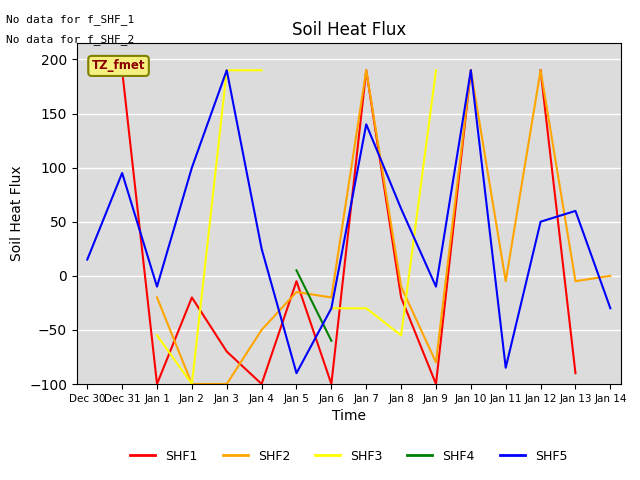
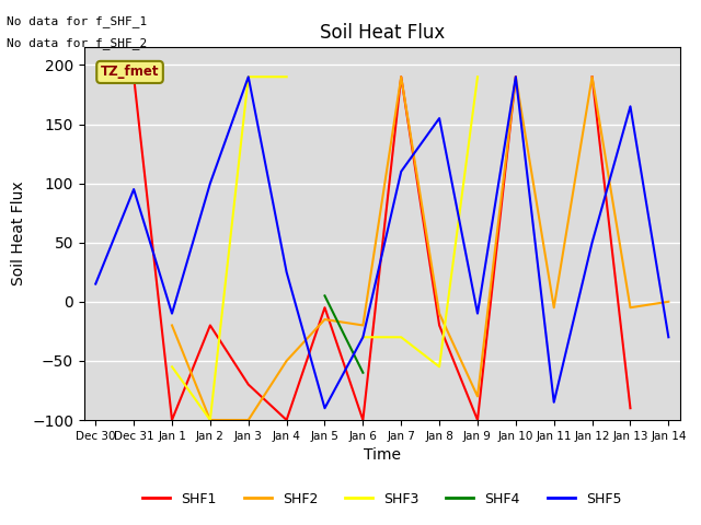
SHF5/Jan 7: 140 -> 110
SHF5/Jan 8: 62 -> 155
SHF5/Jan 13: 60 -> 165
